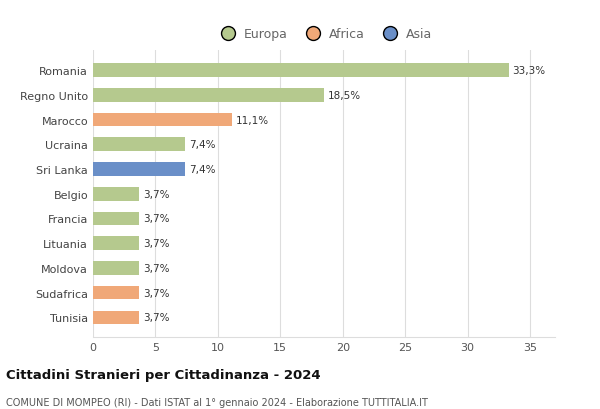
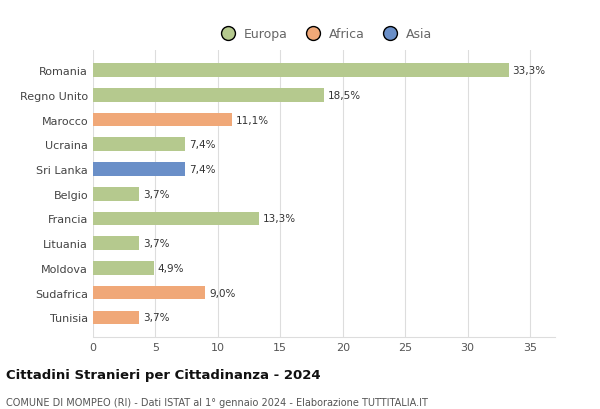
Francia: 3,7% -> 13,3%
Moldova: 3,7% -> 4,9%
Sudafrica: 3,7% -> 9,0%
